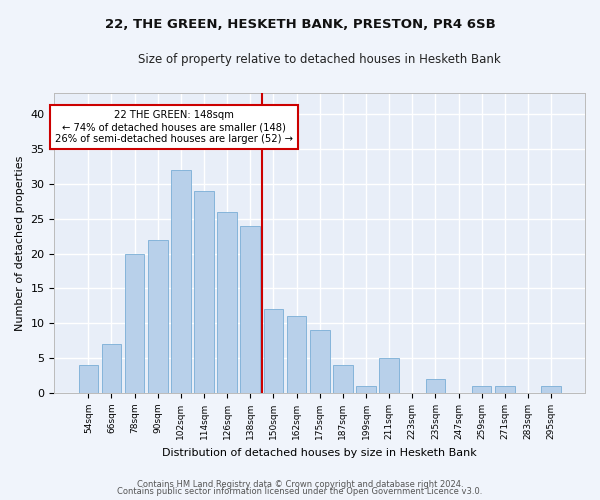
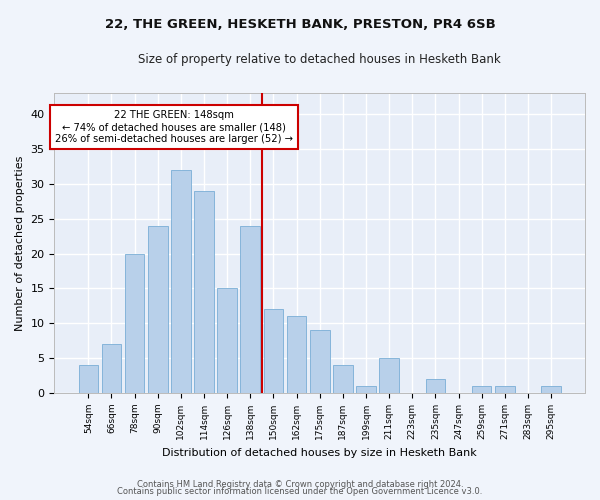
90sqm: 22 -> 24
126sqm: 26 -> 15
